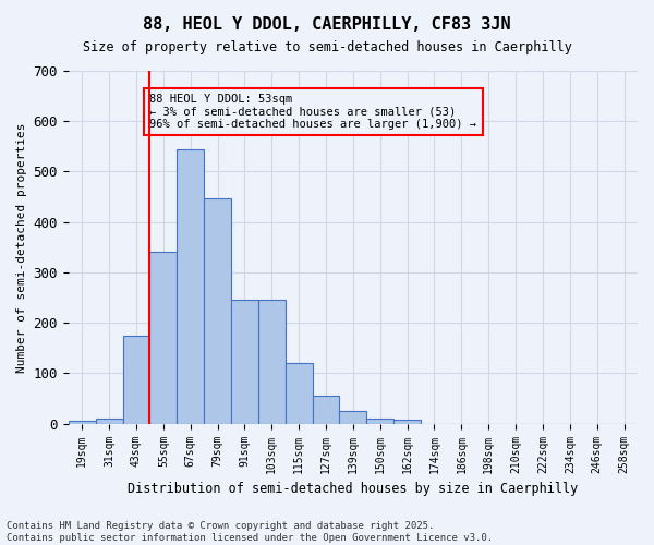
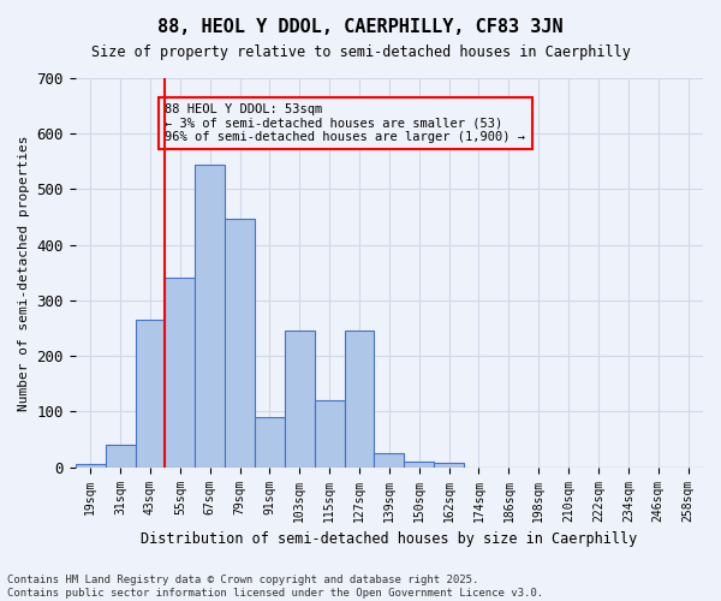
31sqm: 10 -> 40
43sqm: 175 -> 265
91sqm: 245 -> 90
127sqm: 55 -> 245
